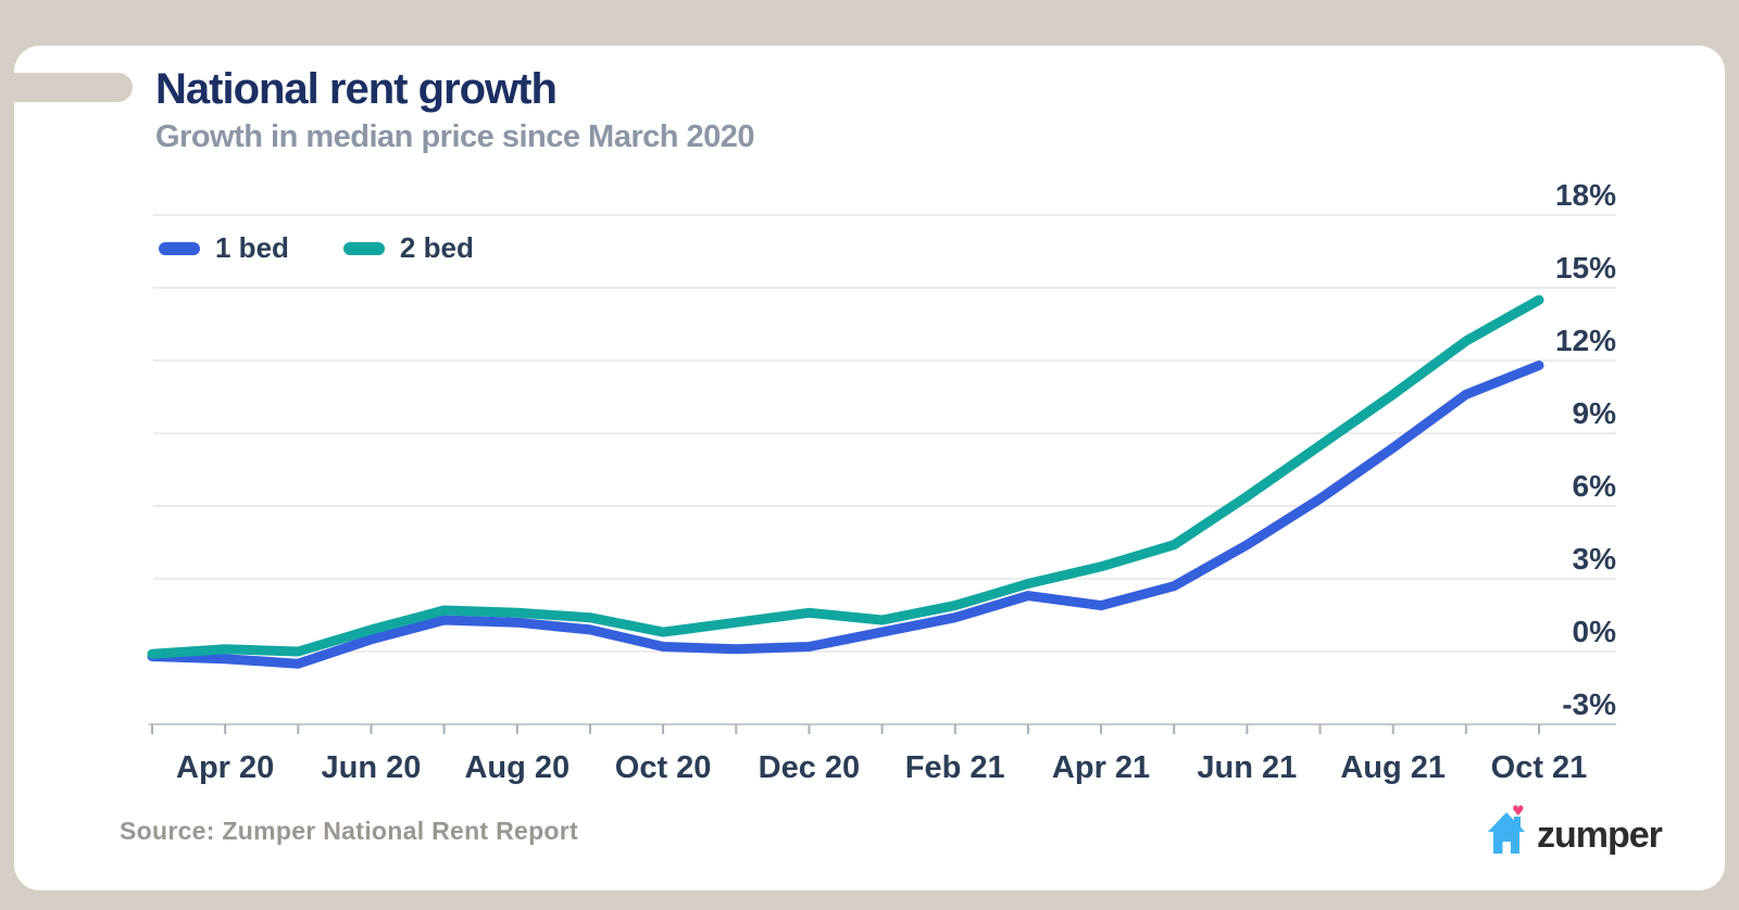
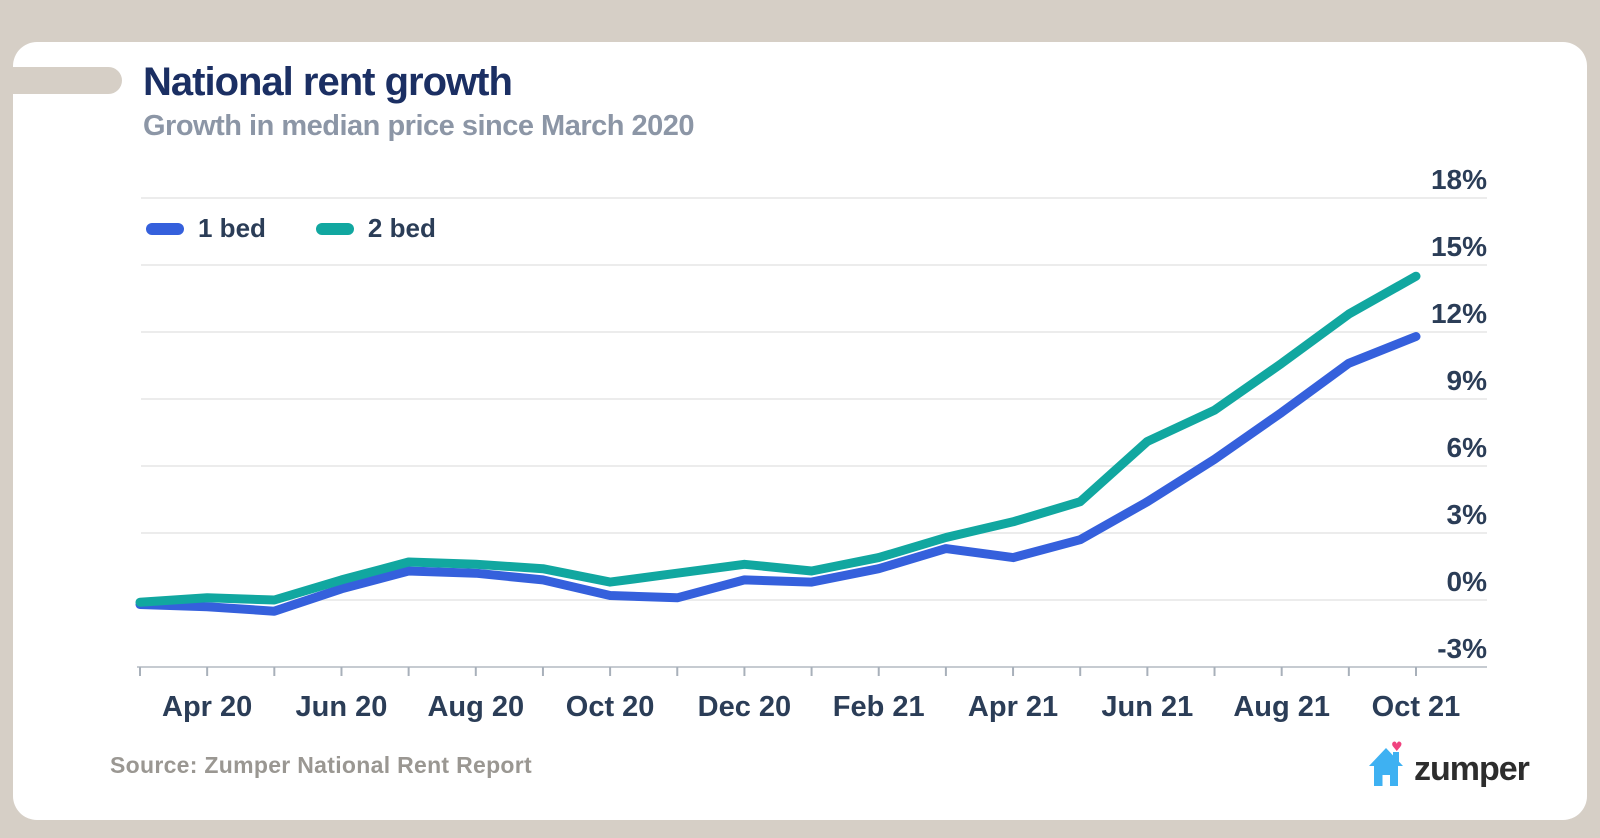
1 bed/Dec 20: 0.2% -> 0.9%
2 bed/Jun 21: 6.4% -> 7.1%
